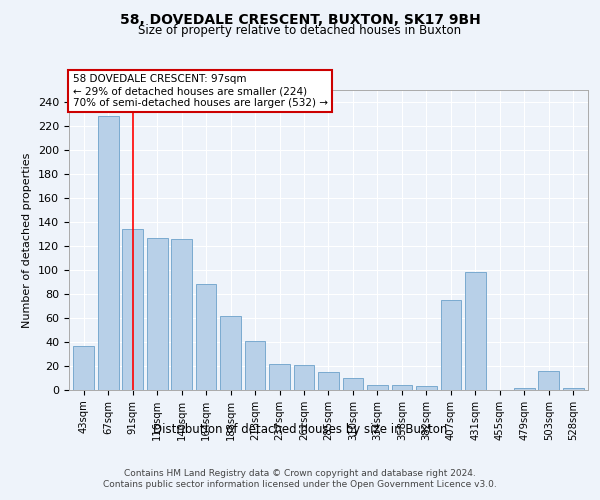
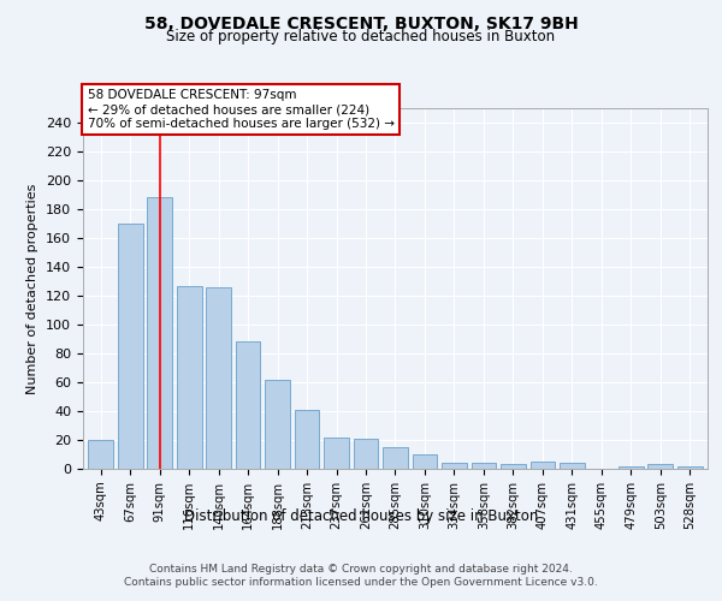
43sqm: 37 -> 20
67sqm: 228 -> 170
91sqm: 134 -> 188
407sqm: 75 -> 5
431sqm: 98 -> 4
503sqm: 16 -> 3
